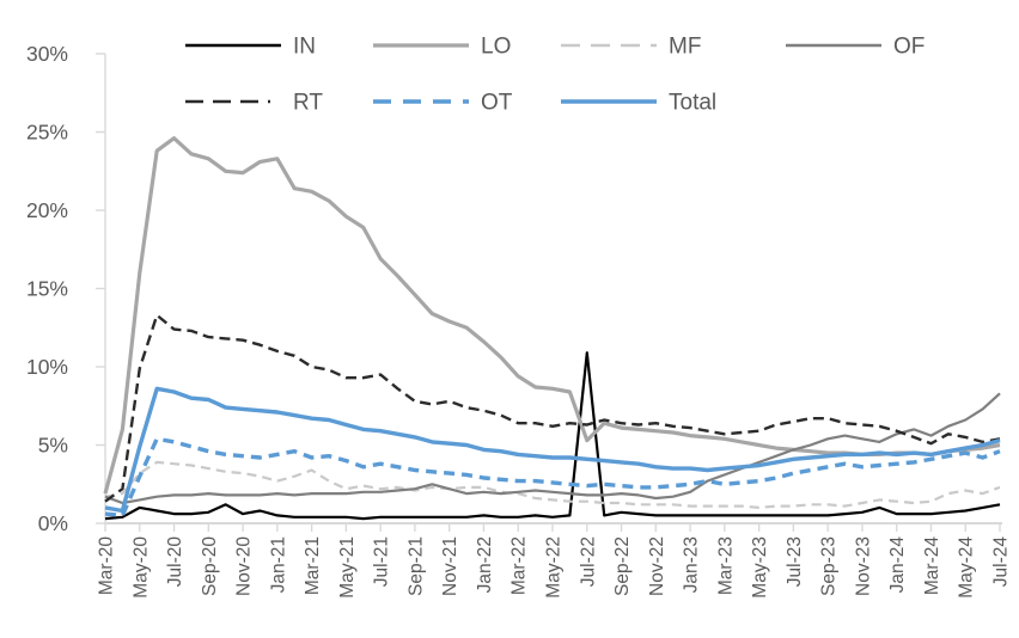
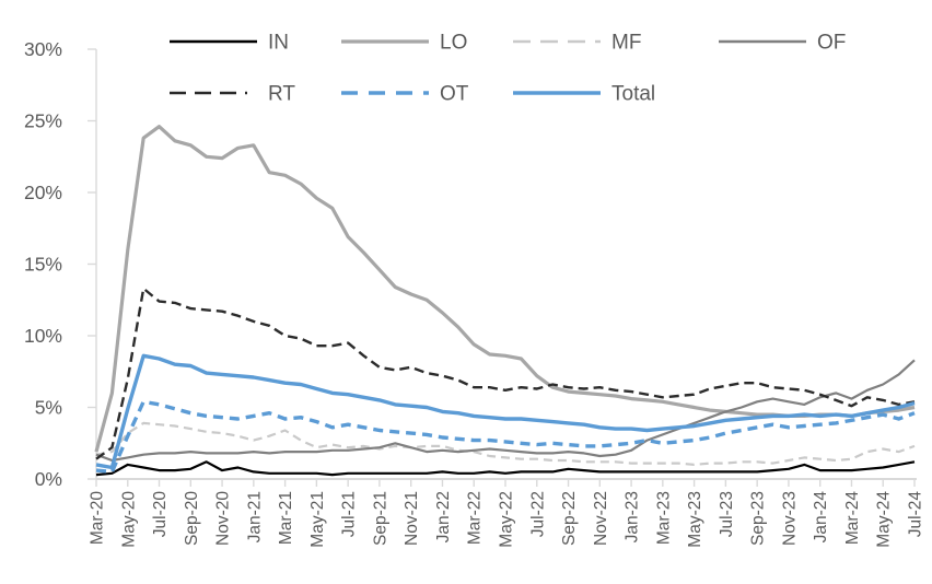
RT/May-20: 9.9% -> 7.0%
IN/Jul-22: 10.9% -> 0.5%
LO/Jul-22: 5.3% -> 7.2%
